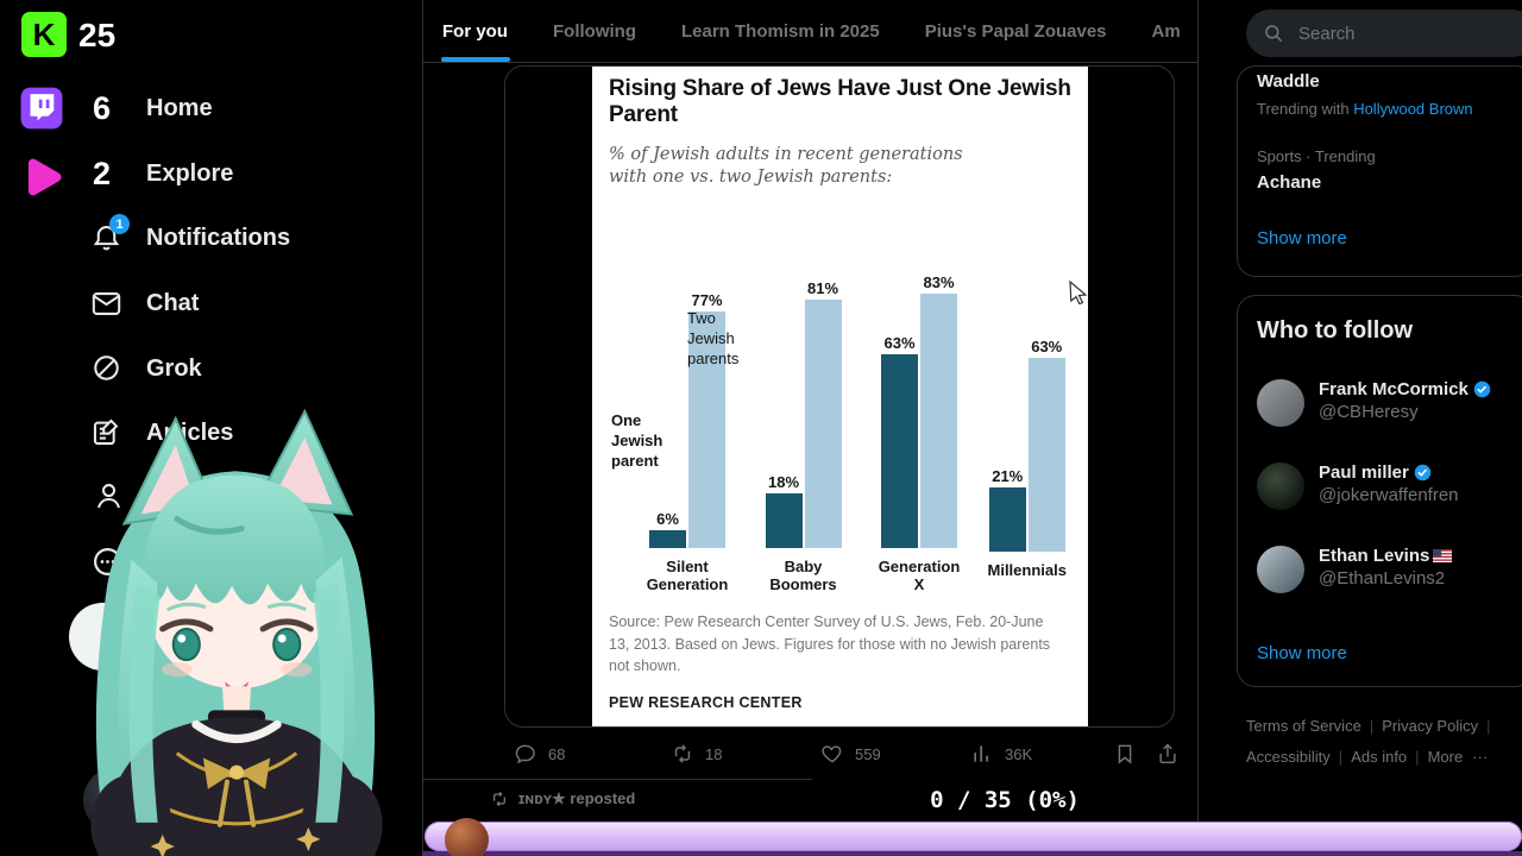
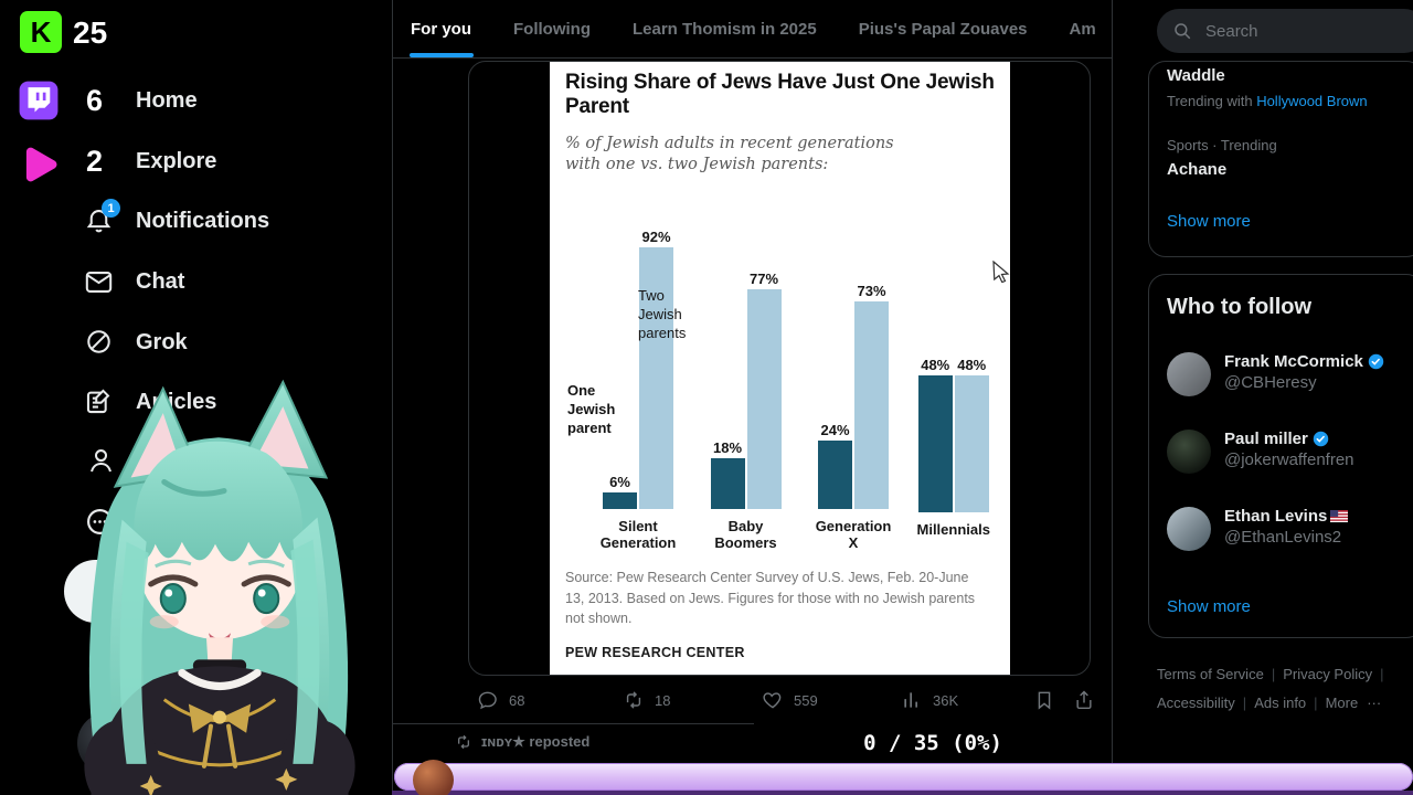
Two Jewish parents/Silent Generation: 77% -> 92%
Two Jewish parents/Baby Boomers: 81% -> 77%
One Jewish parent/Generation X: 63% -> 24%
Two Jewish parents/Generation X: 83% -> 73%
One Jewish parent/Millennials: 21% -> 48%
Two Jewish parents/Millennials: 63% -> 48%
